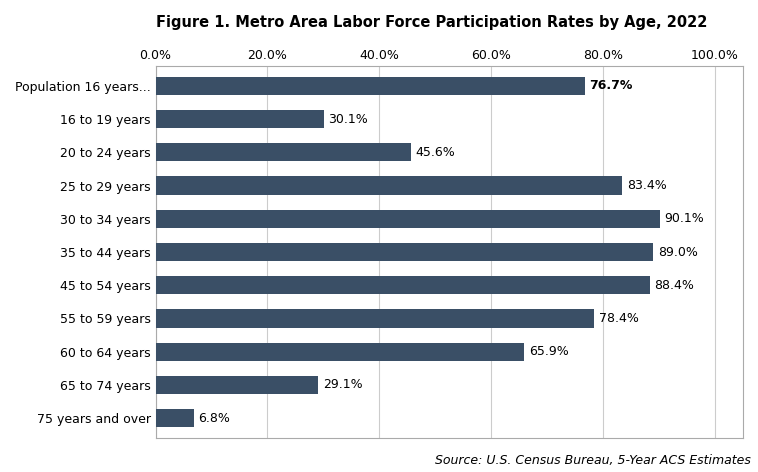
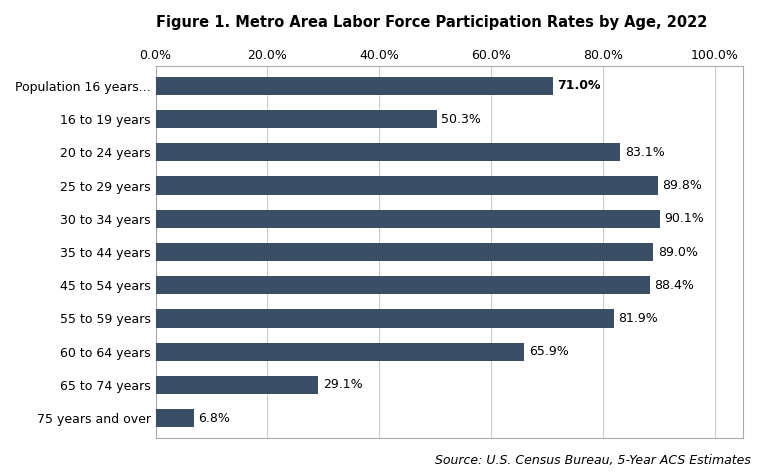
Population 16 years...: 76.7% -> 71.0%
16 to 19 years: 30.1% -> 50.3%
20 to 24 years: 45.6% -> 83.1%
25 to 29 years: 83.4% -> 89.8%
55 to 59 years: 78.4% -> 81.9%
